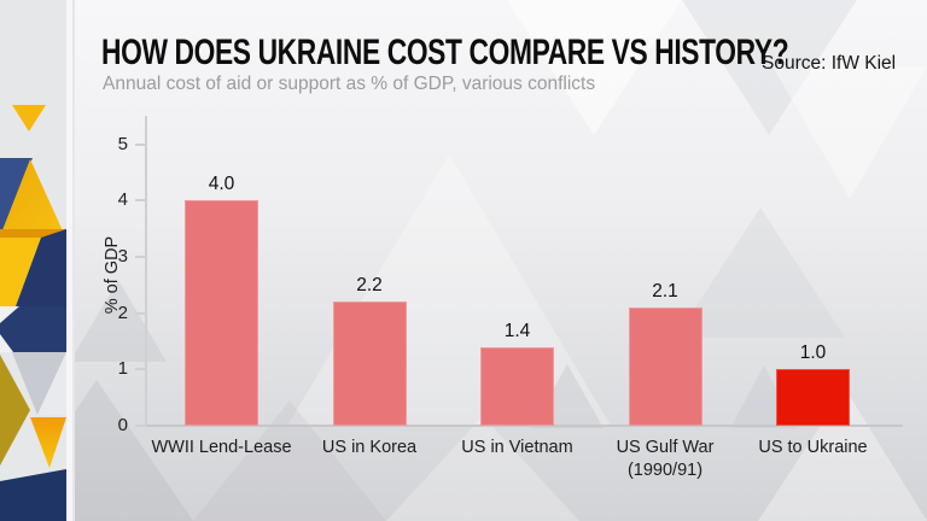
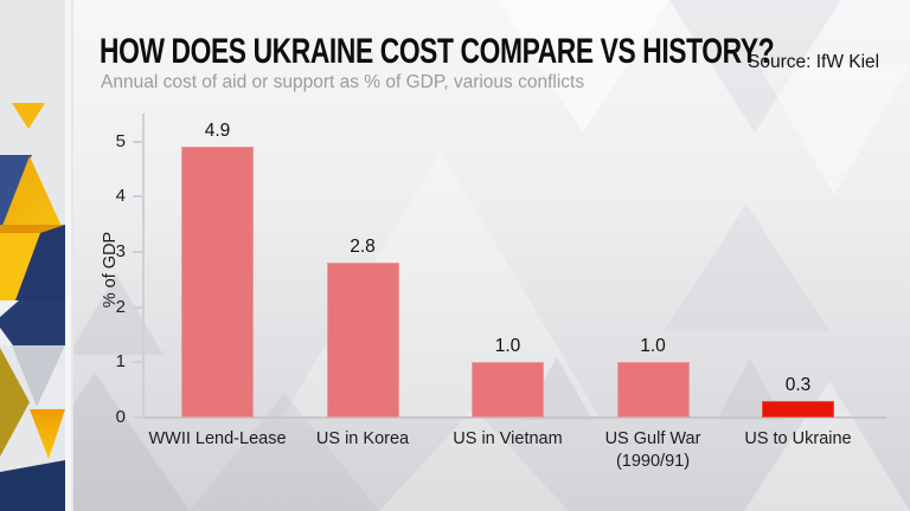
WWII Lend-Lease: 4.0 -> 4.9
US in Korea: 2.2 -> 2.8
US in Vietnam: 1.4 -> 1.0
US Gulf War (1990/91): 2.1 -> 1.0
US to Ukraine: 1.0 -> 0.3
